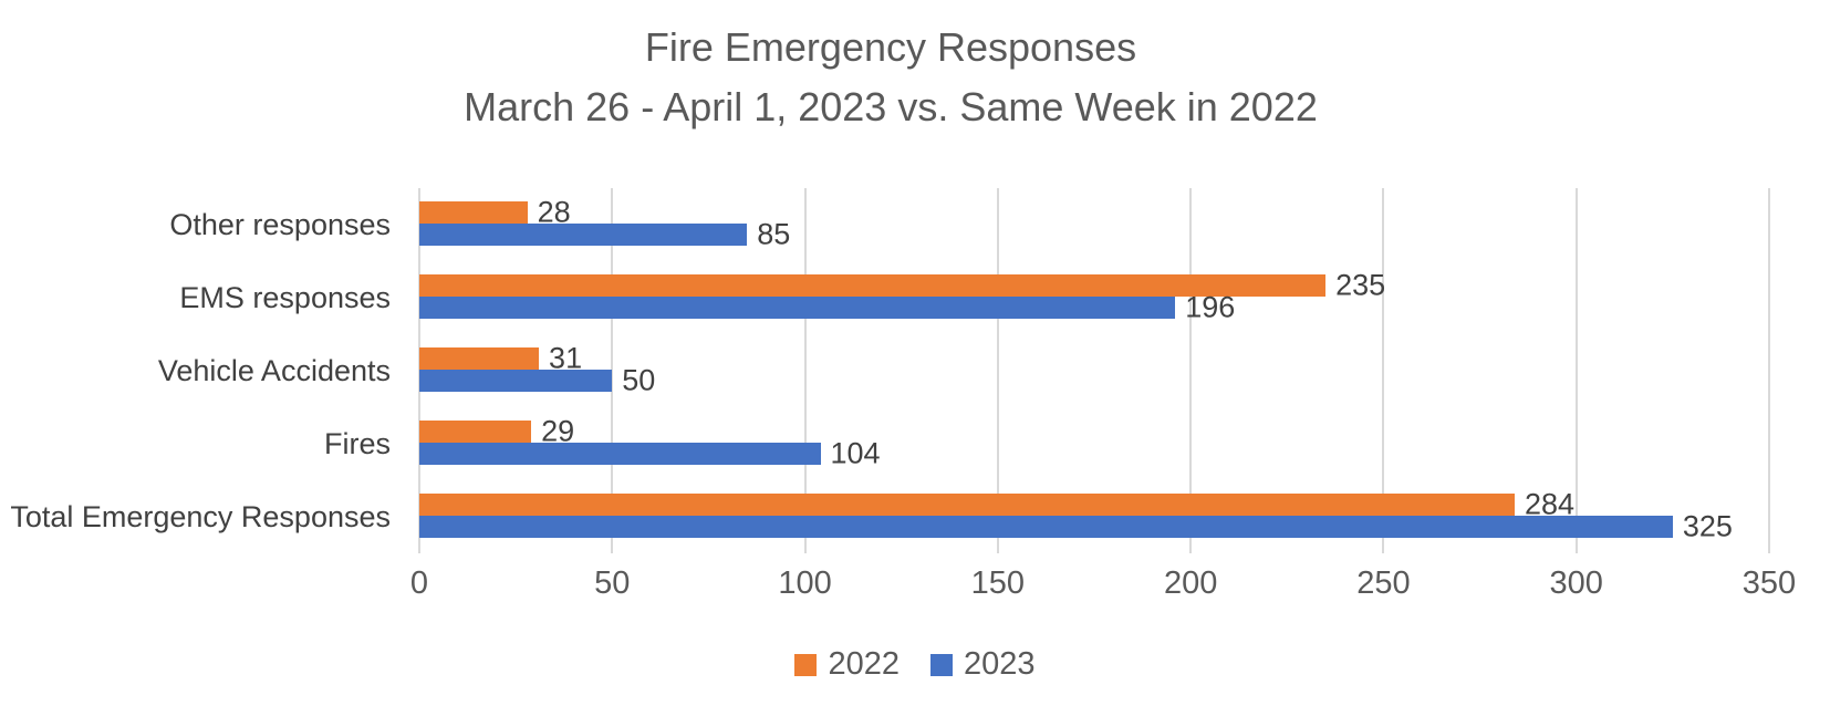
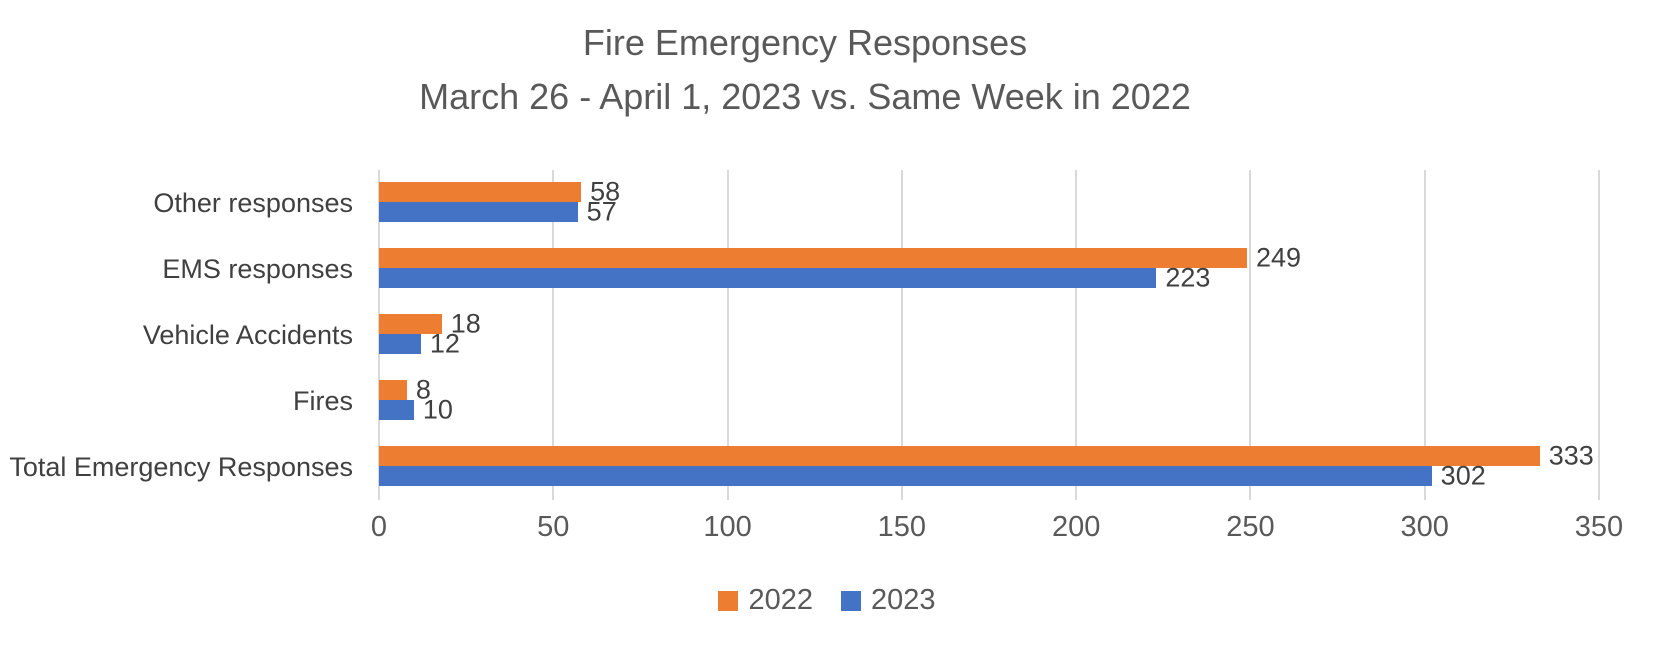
2022/Other responses: 28 -> 58
2023/Other responses: 85 -> 57
2022/EMS responses: 235 -> 249
2023/EMS responses: 196 -> 223
2022/Vehicle Accidents: 31 -> 18
2023/Vehicle Accidents: 50 -> 12
2022/Fires: 29 -> 8
2023/Fires: 104 -> 10
2022/Total Emergency Responses: 284 -> 333
2023/Total Emergency Responses: 325 -> 302
